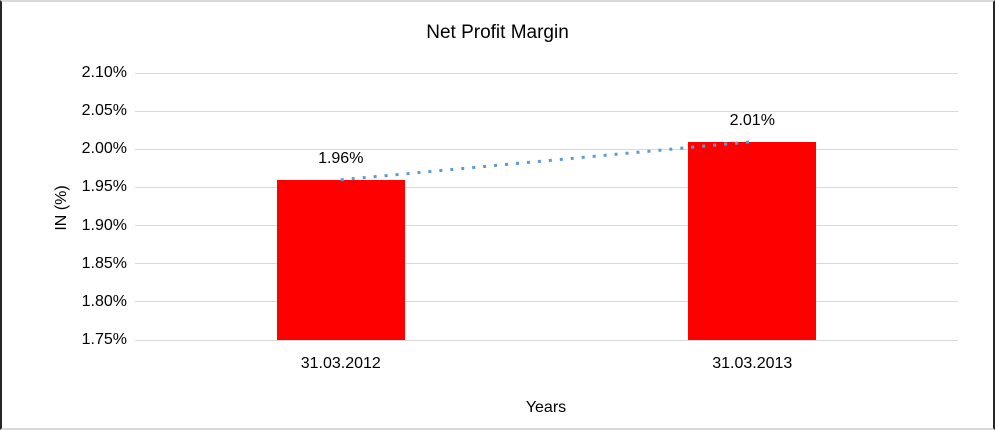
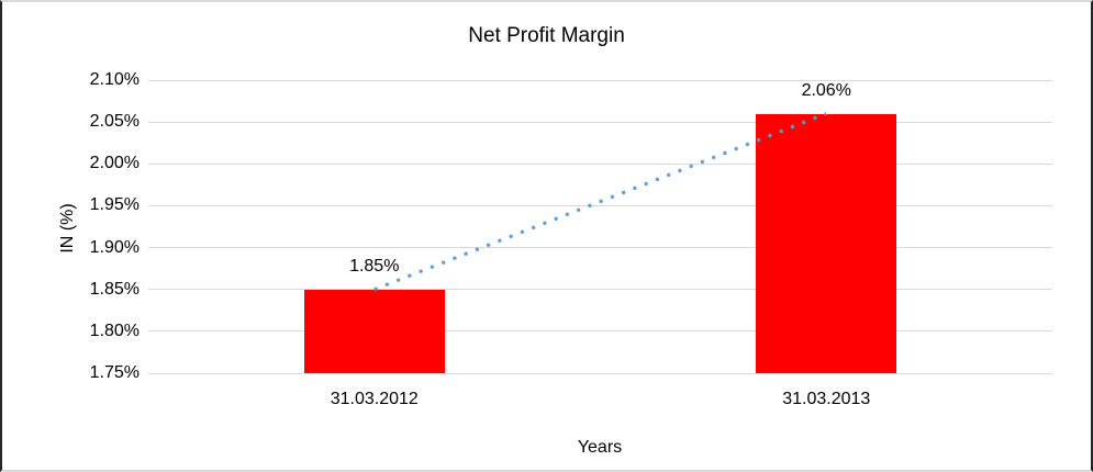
31.03.2012: 1.96% -> 1.85%
31.03.2013: 2.01% -> 2.06%
